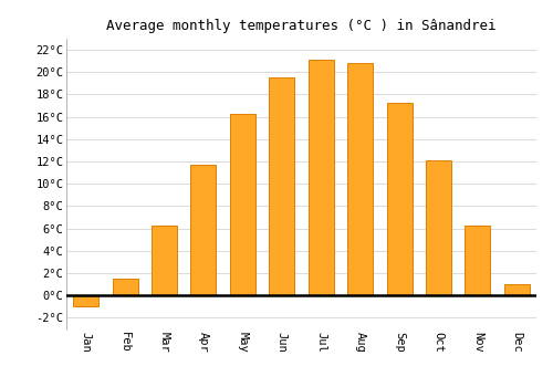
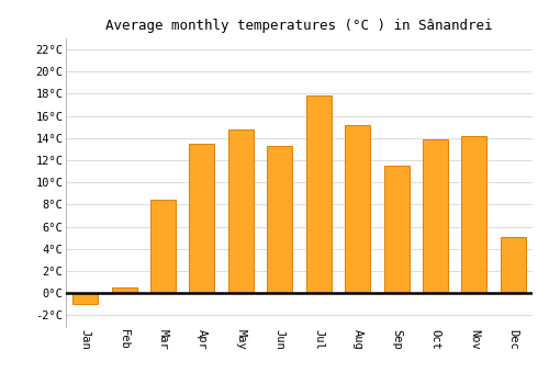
Feb: 1.5°C -> 0.5°C
Mar: 6.3°C -> 8.4°C
Apr: 11.7°C -> 13.5°C
May: 16.3°C -> 14.8°C
Jun: 19.5°C -> 13.3°C
Jul: 21.1°C -> 17.8°C
Aug: 20.8°C -> 15.2°C
Sep: 17.3°C -> 11.5°C
Oct: 12.1°C -> 13.9°C
Nov: 6.3°C -> 14.2°C
Dec: 1.0°C -> 5.1°C
